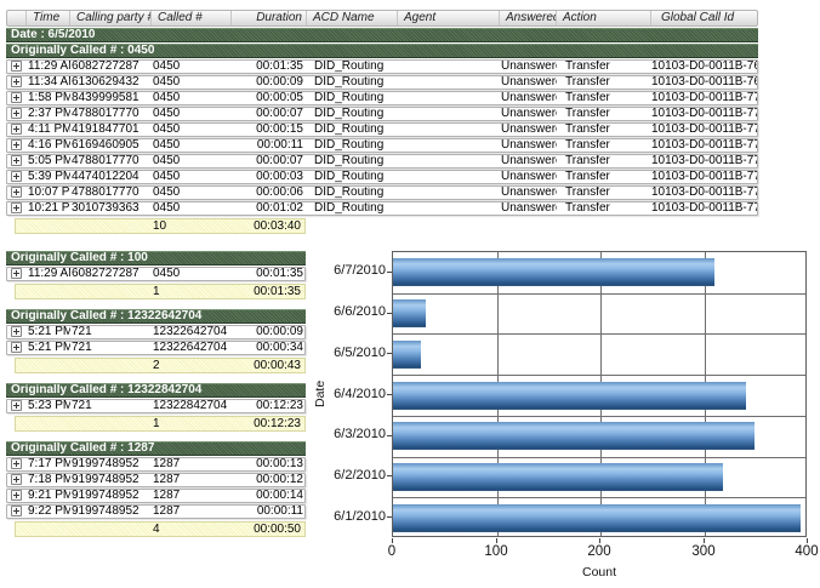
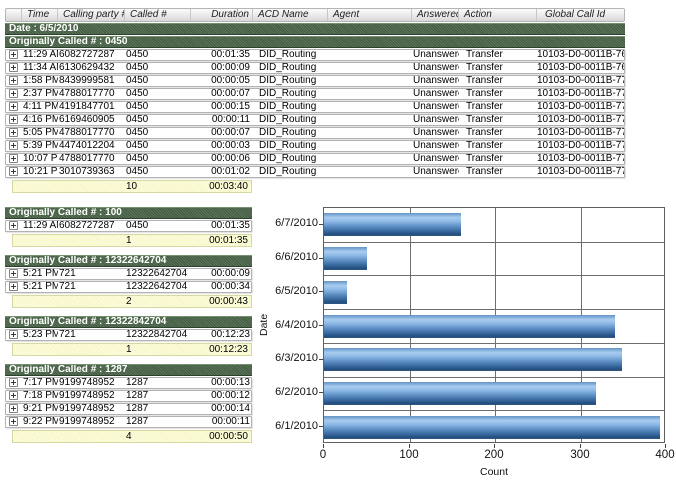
6/7/2010: 310 -> 160
6/6/2010: 30 -> 50
